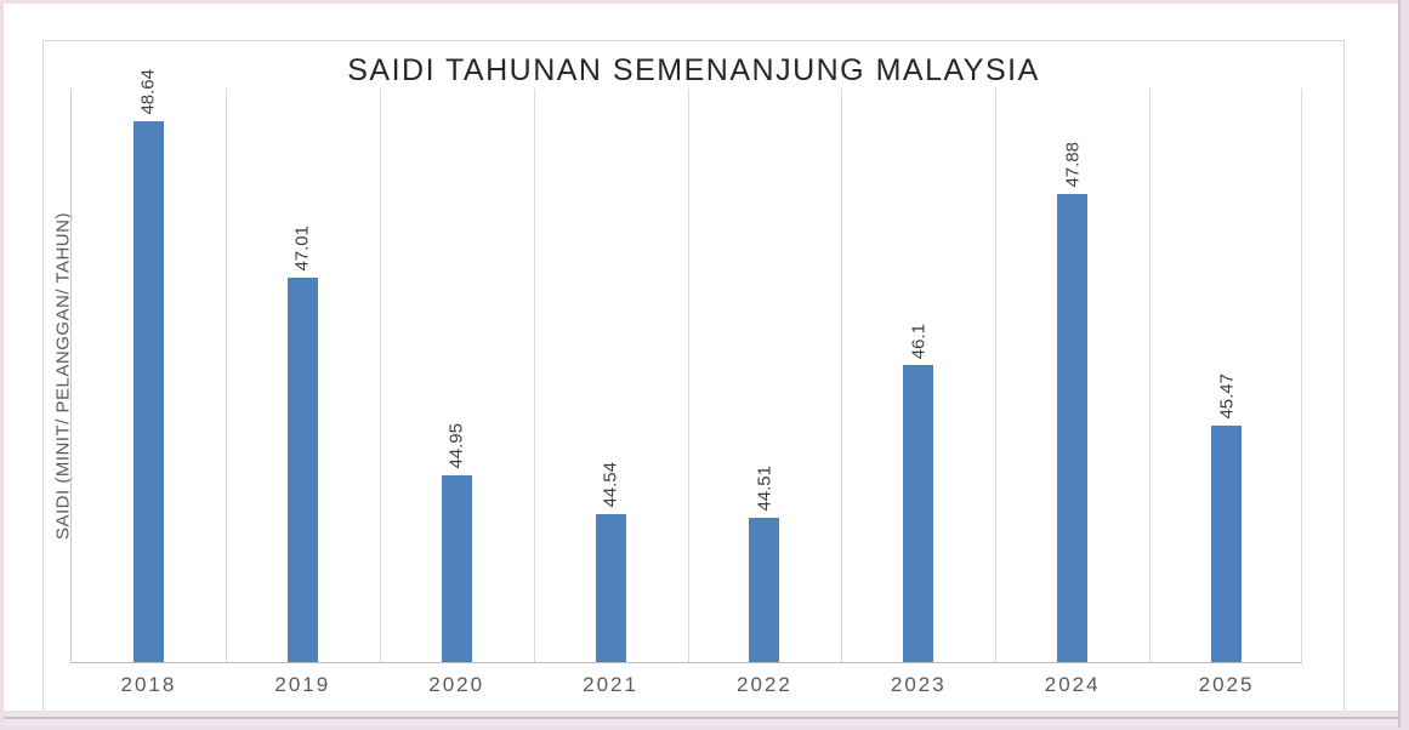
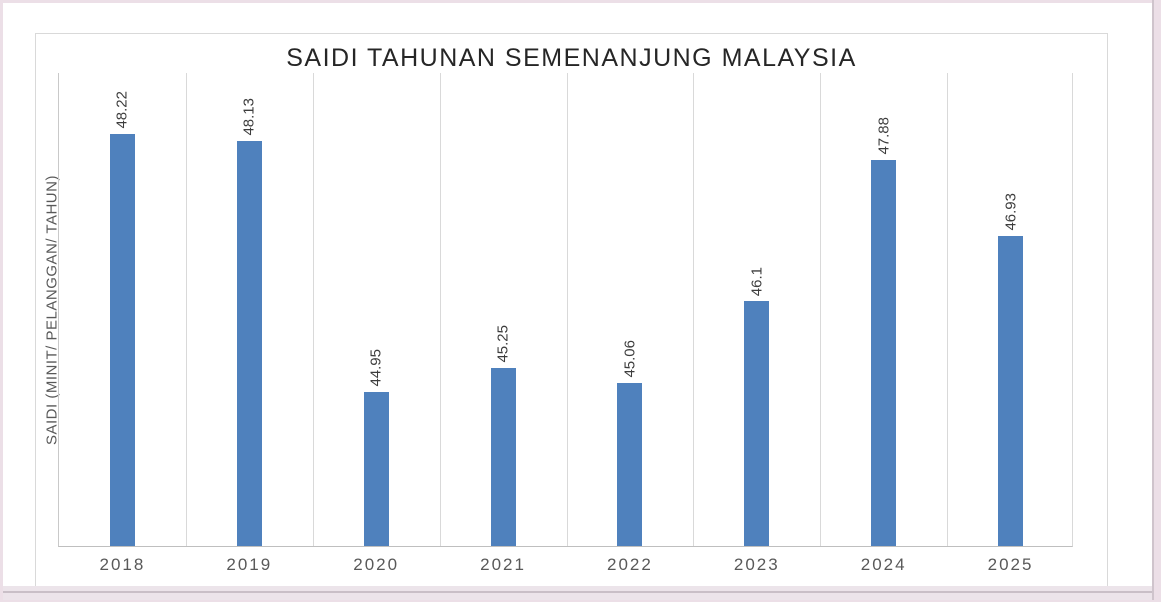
2018: 48.64 -> 48.22
2019: 47.01 -> 48.13
2021: 44.54 -> 45.25
2022: 44.51 -> 45.06
2025: 45.47 -> 46.93
